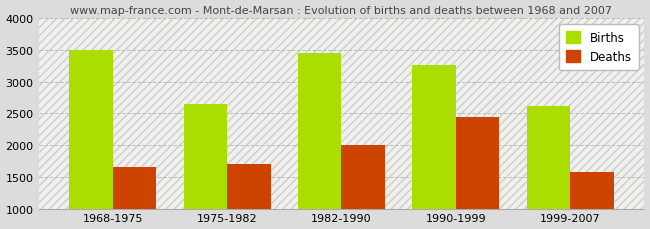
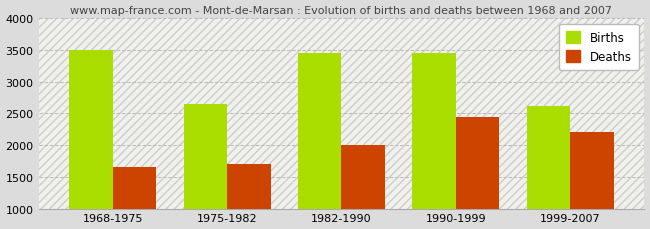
Births/1990-1999: 3260 -> 3450
Deaths/1999-2007: 1580 -> 2200
